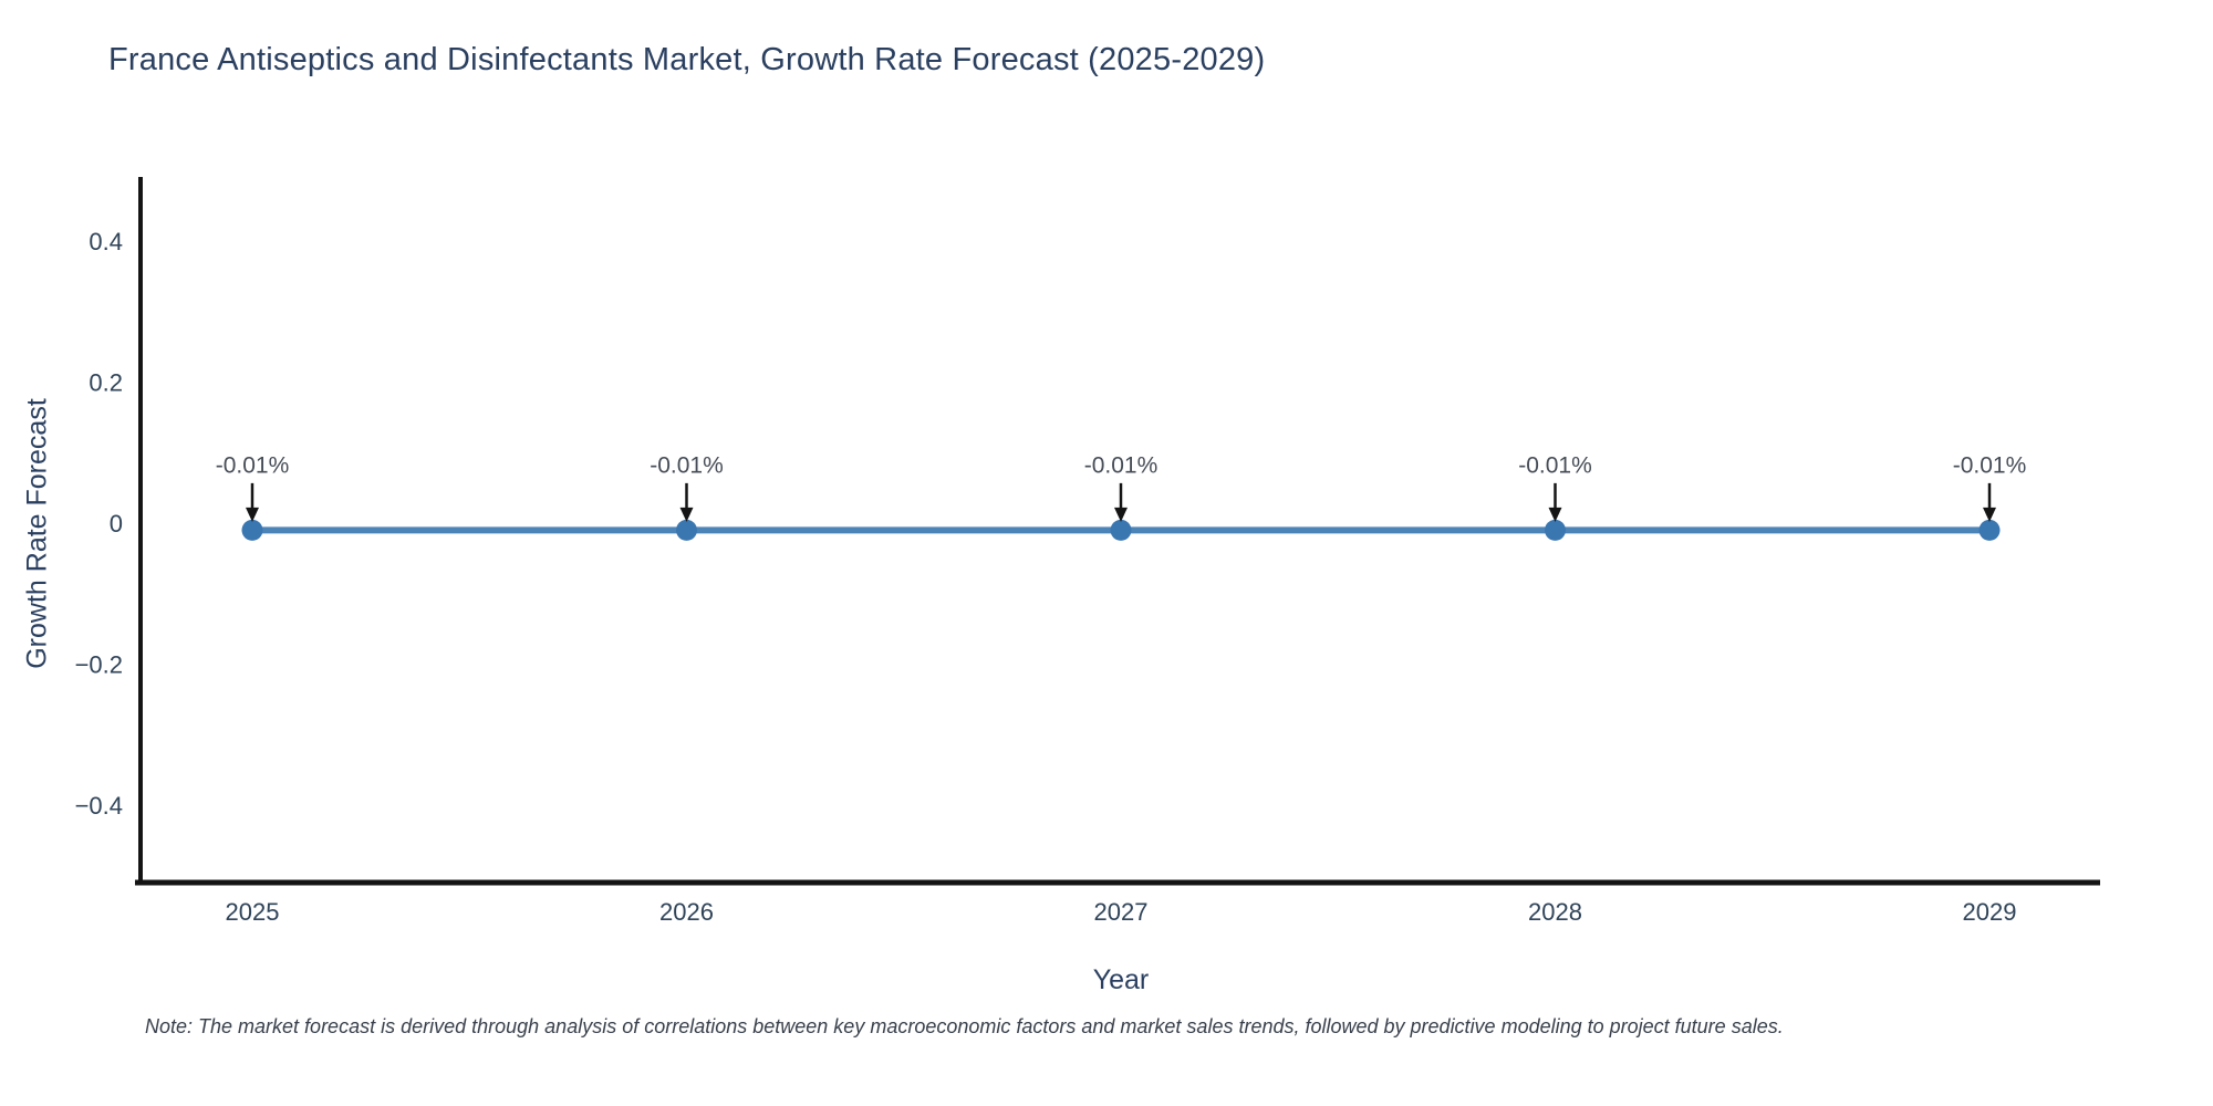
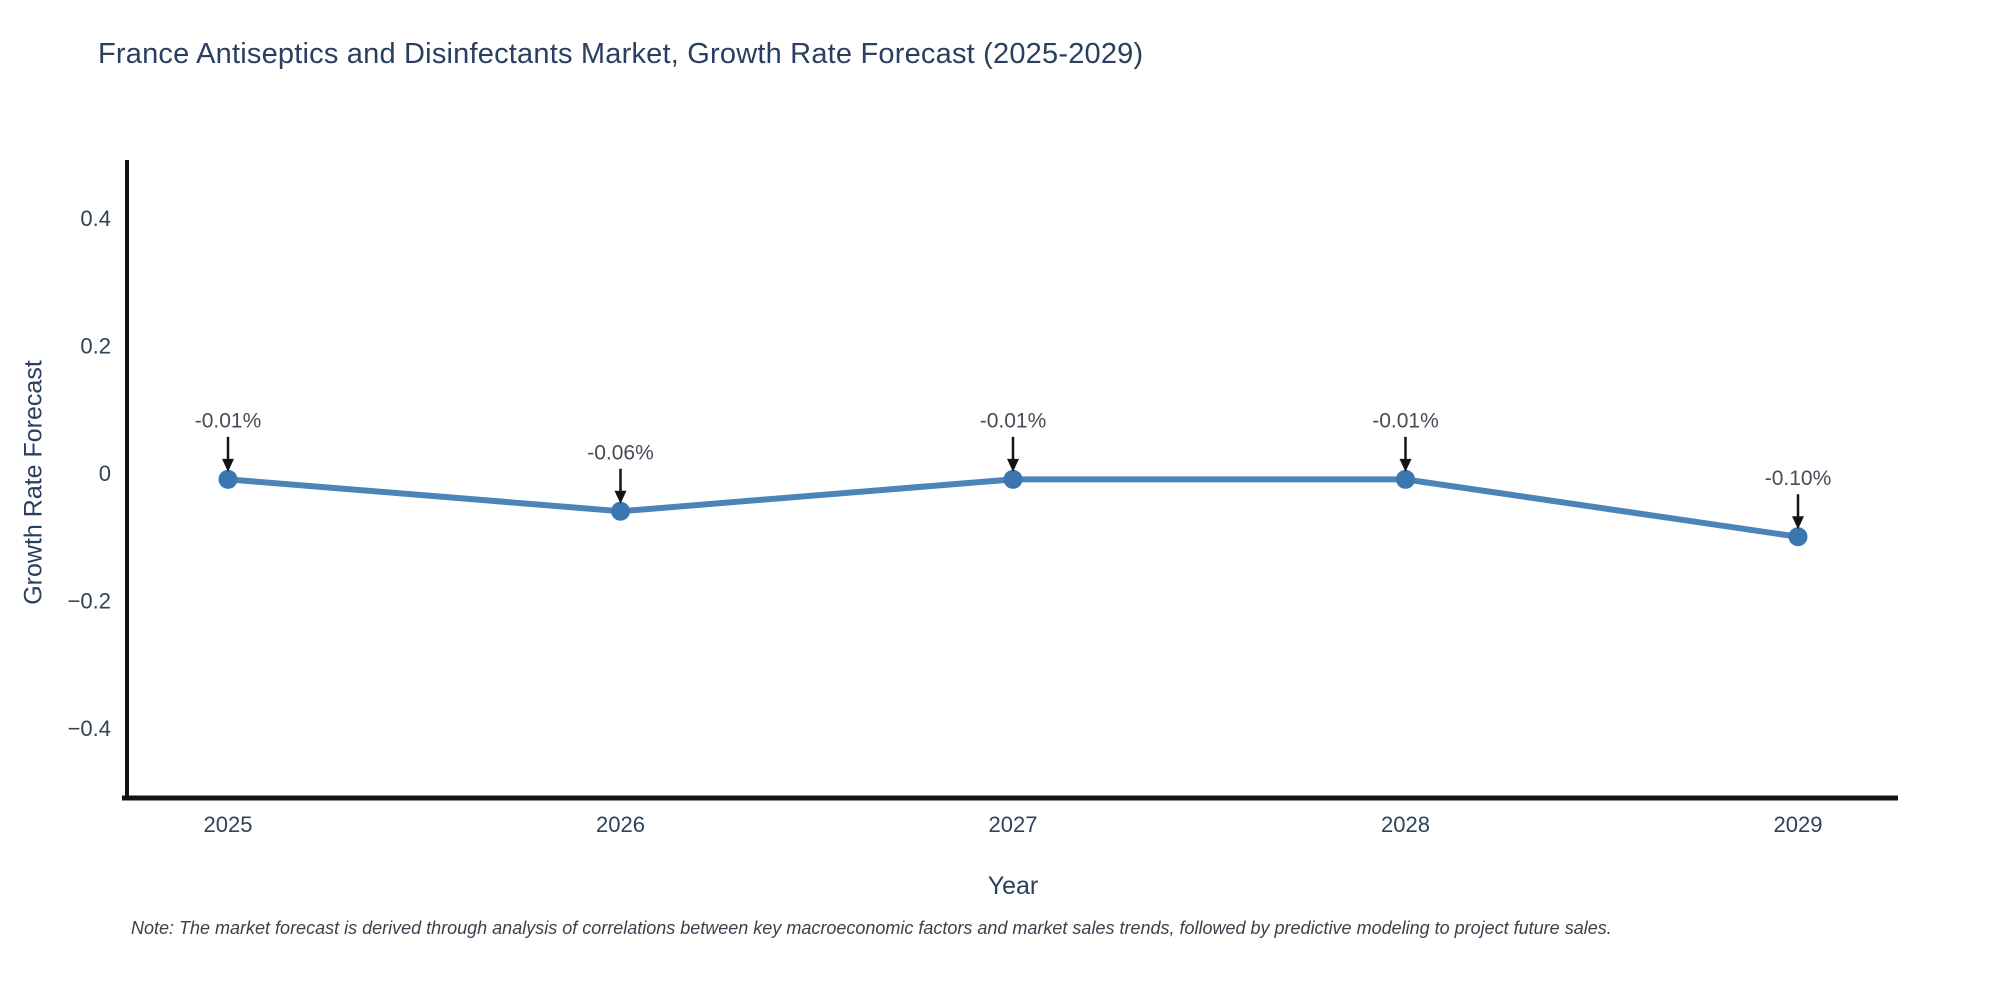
2026: -0.01% -> -0.06%
2029: -0.01% -> -0.10%
